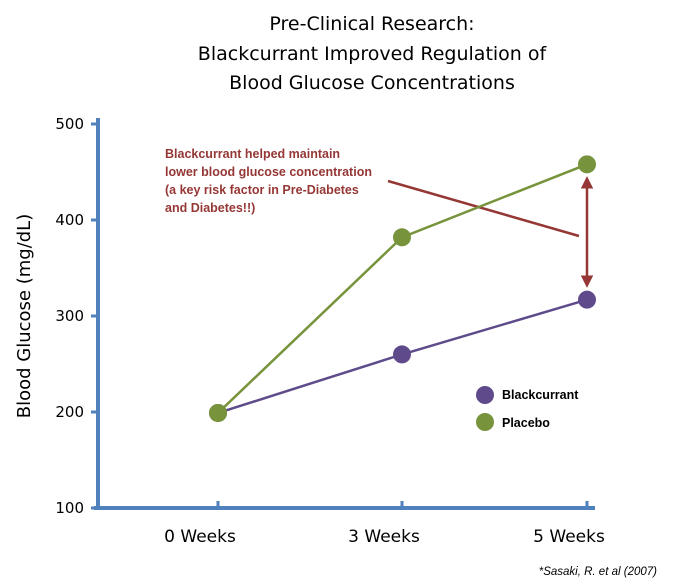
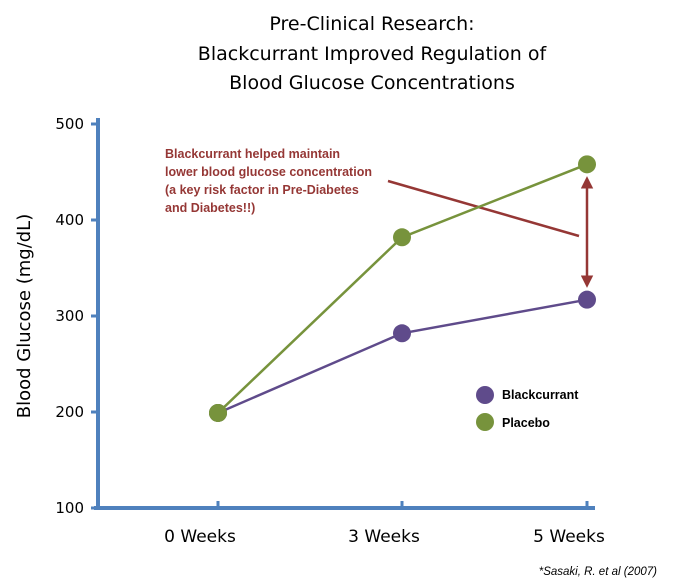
Blackcurrant/3 Weeks: 260 -> 280
